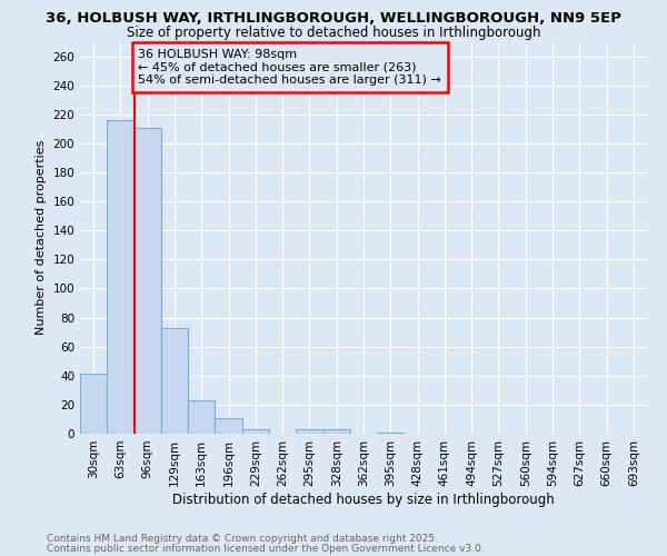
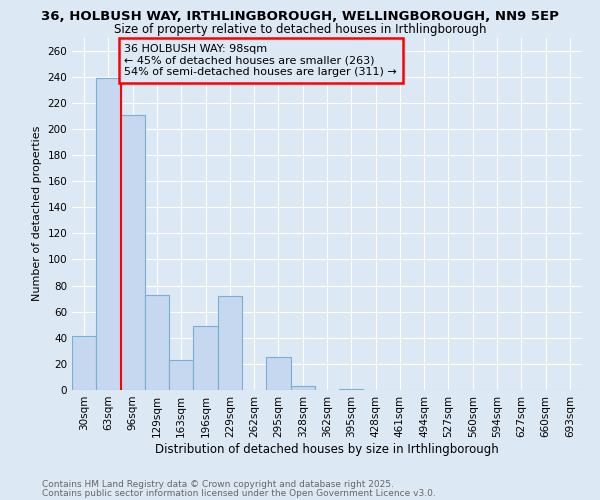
63sqm: 216 -> 239
196sqm: 11 -> 49
229sqm: 3 -> 72
295sqm: 3 -> 25
